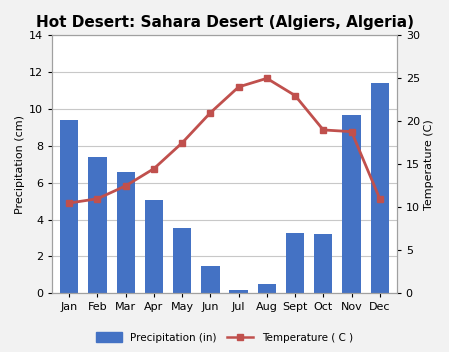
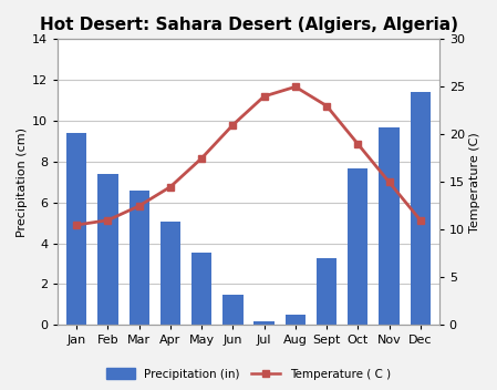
Precipitation (in)/Oct: 3.2 -> 7.7
Temperature ( C )/Nov: 18.8 -> 15.0
